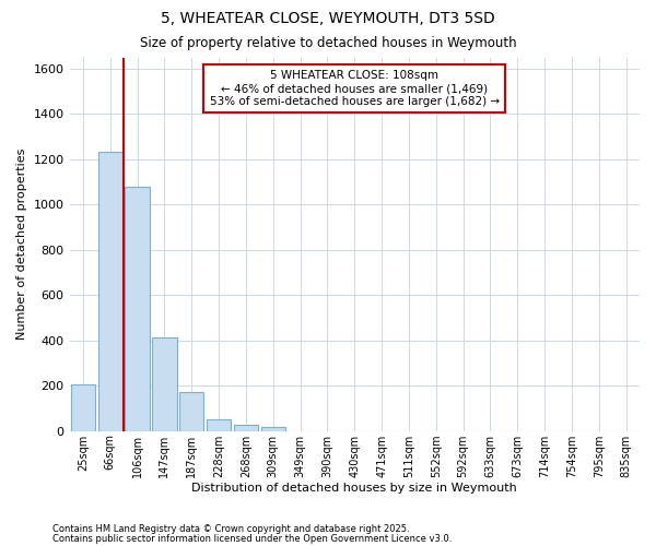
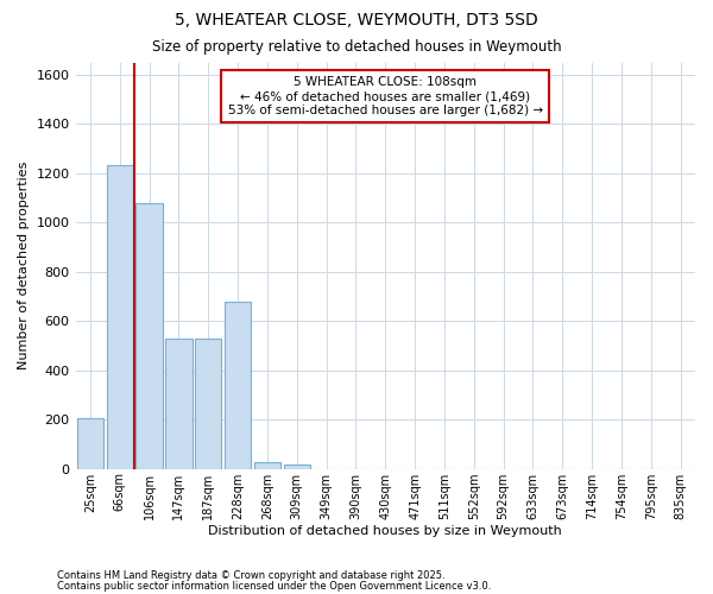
147sqm: 415 -> 530
187sqm: 170 -> 530
228sqm: 50 -> 680
